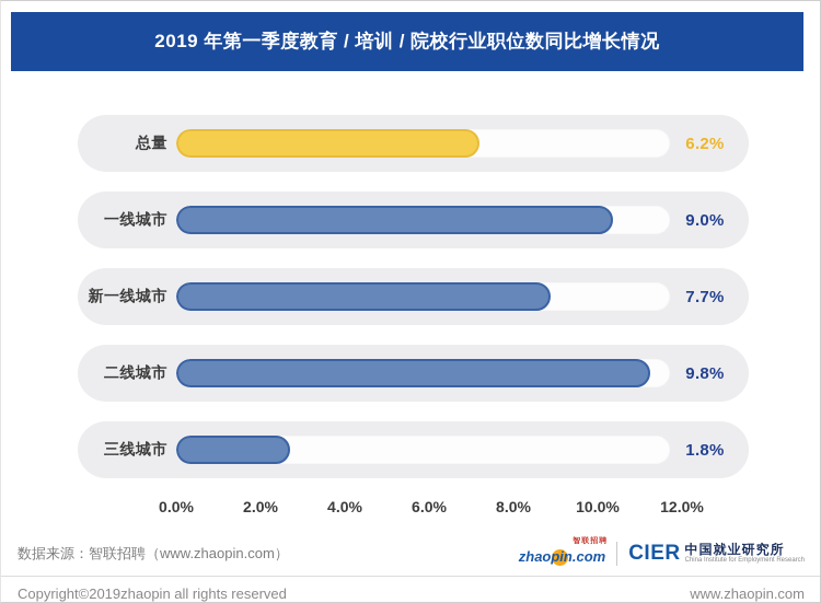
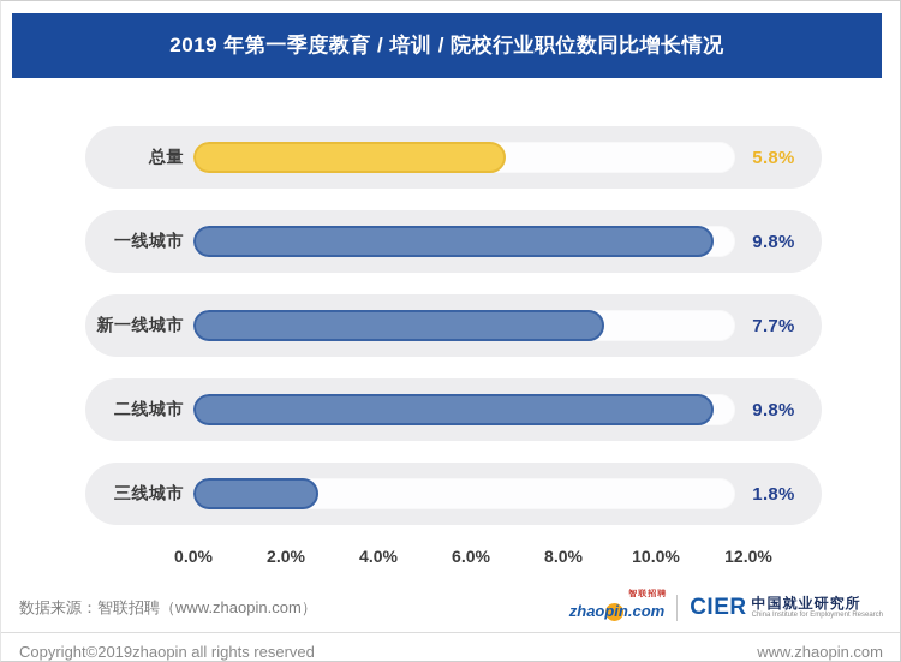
总量: 6.2% -> 5.8%
一线城市: 9.0% -> 9.8%
